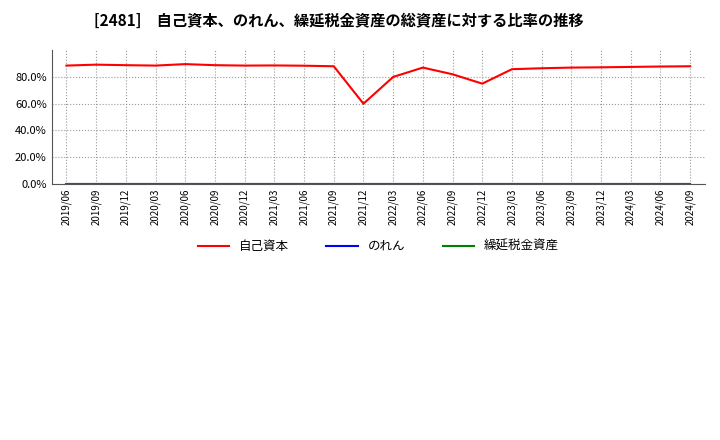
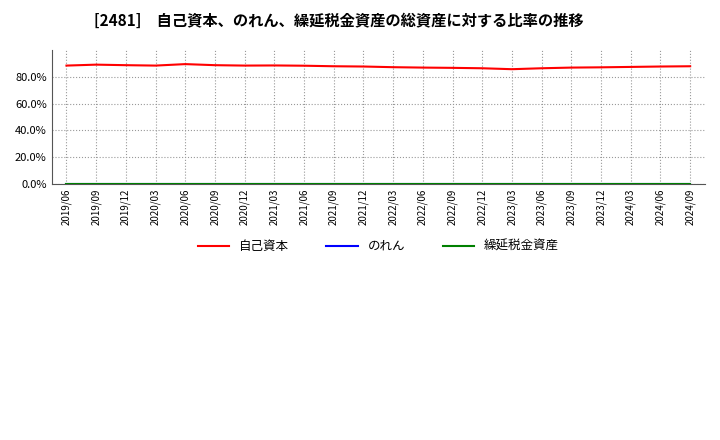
自己資本/2021/12: 60% -> 88%
自己資本/2022/03: 80% -> 87%
自己資本/2022/09: 82% -> 87%
自己資本/2022/12: 75% -> 86%
